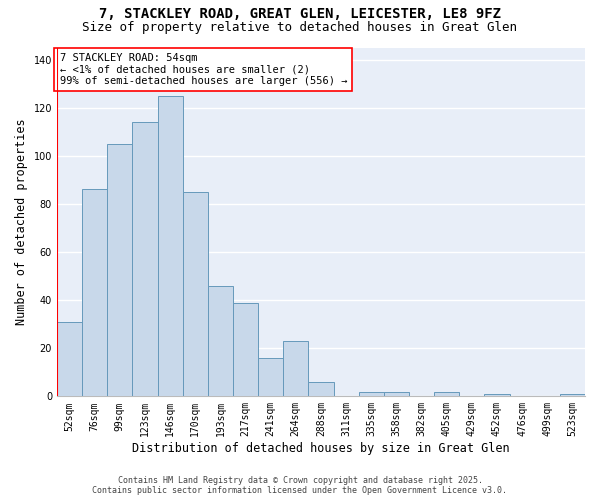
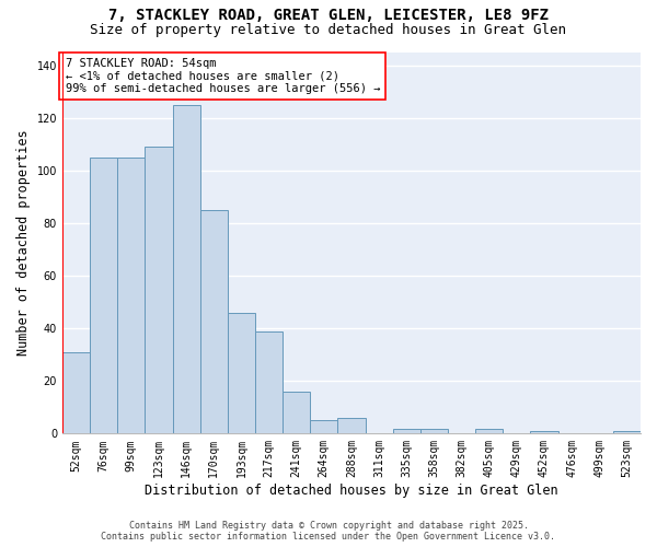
76sqm: 86 -> 105
123sqm: 114 -> 109
264sqm: 23 -> 5
